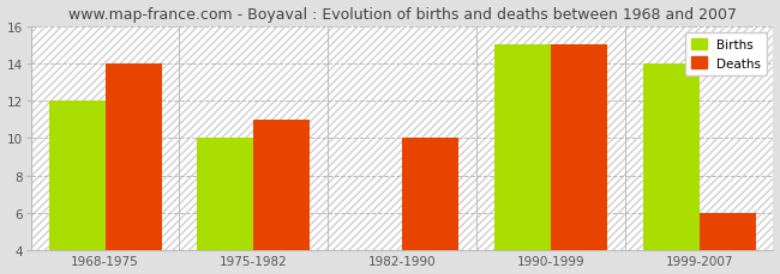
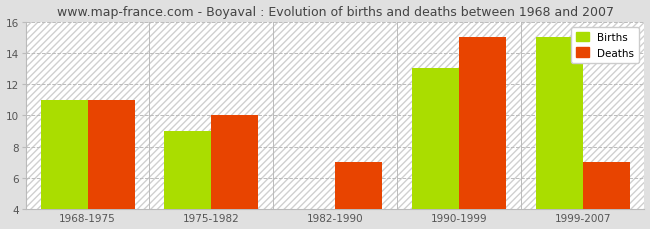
Births/1968-1975: 12 -> 11
Deaths/1968-1975: 14 -> 11
Births/1975-1982: 10 -> 9
Deaths/1975-1982: 11 -> 10
Deaths/1982-1990: 10 -> 7
Births/1990-1999: 15 -> 13
Births/1999-2007: 14 -> 15
Deaths/1999-2007: 6 -> 7
